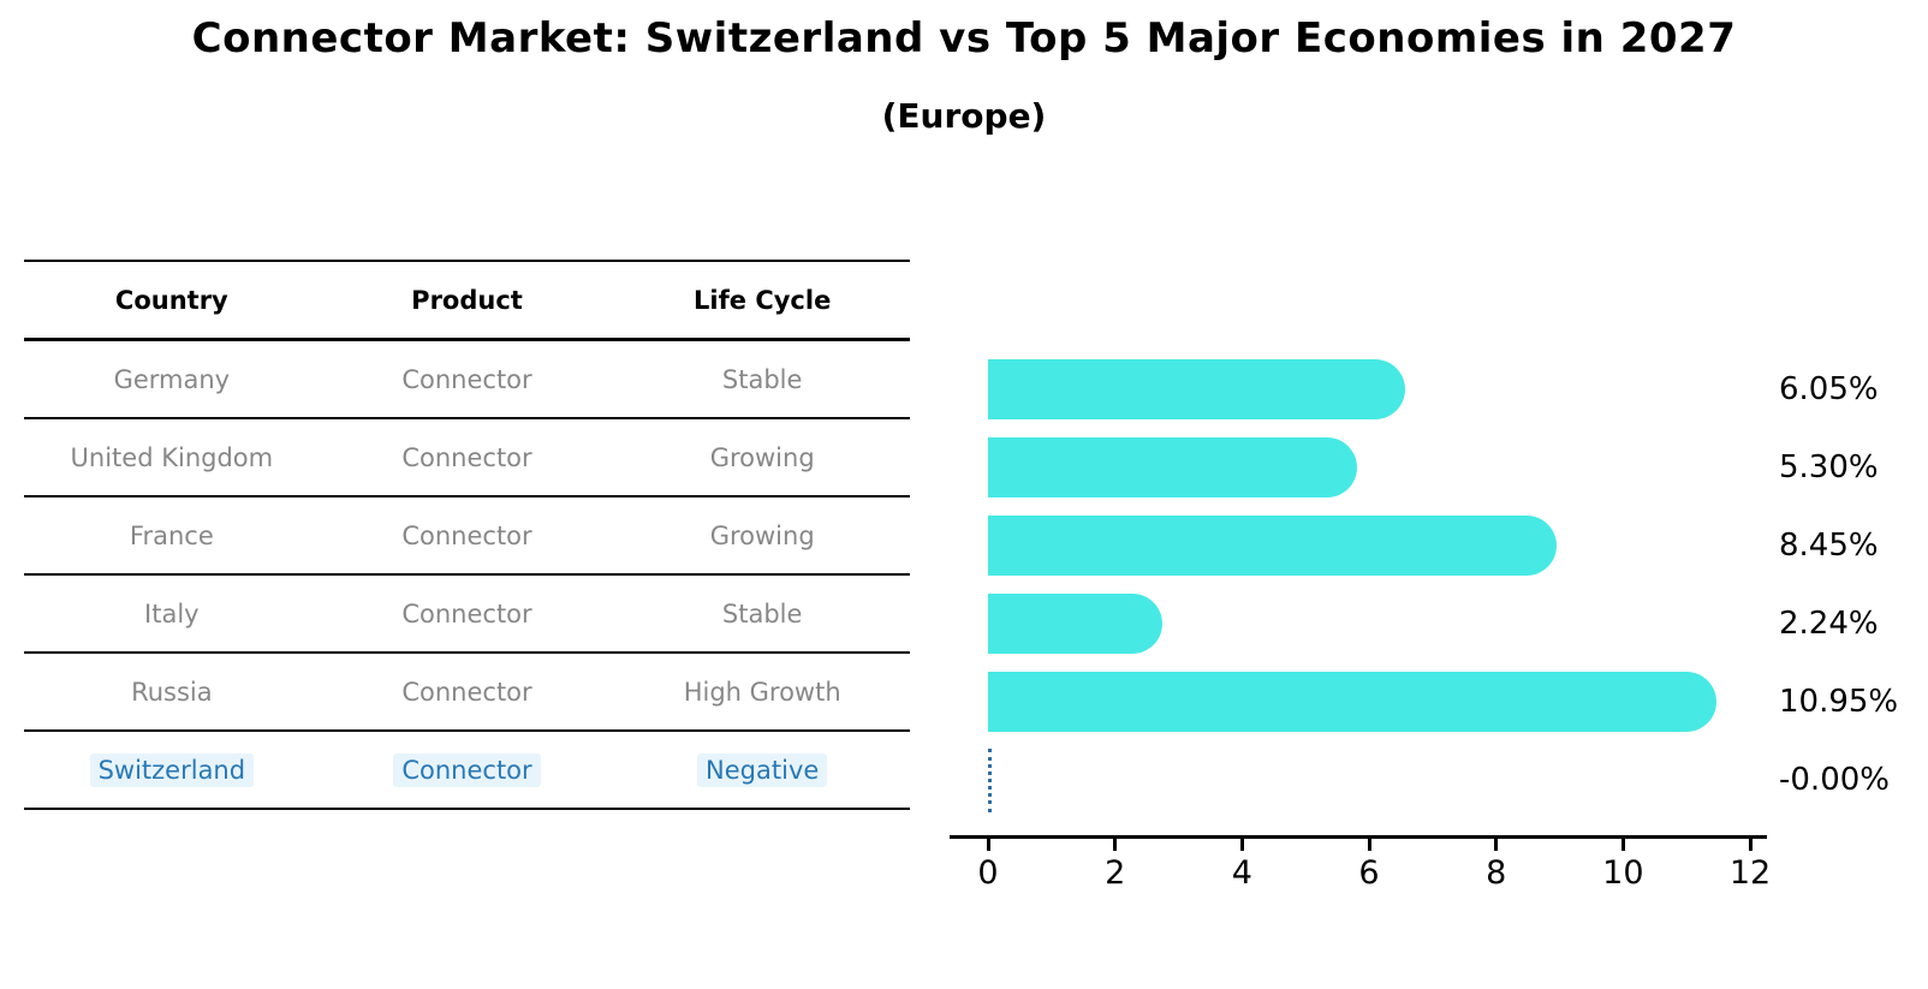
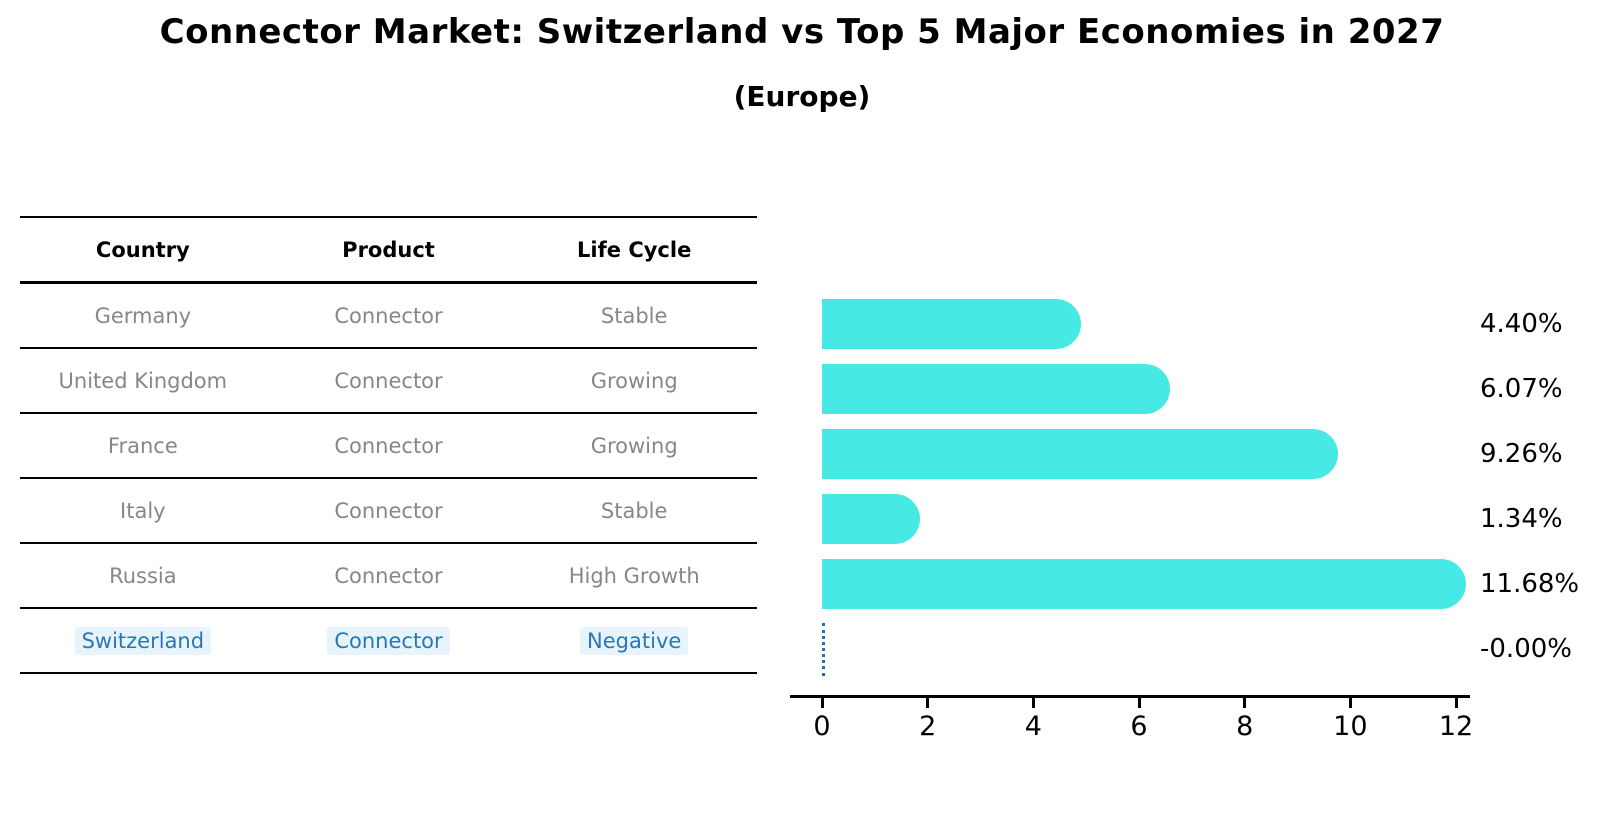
Germany: 6.05% -> 4.40%
United Kingdom: 5.30% -> 6.07%
France: 8.45% -> 9.26%
Italy: 2.24% -> 1.34%
Russia: 10.95% -> 11.68%
